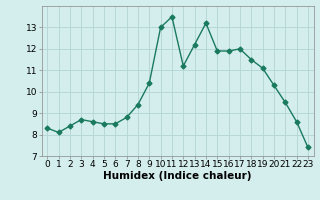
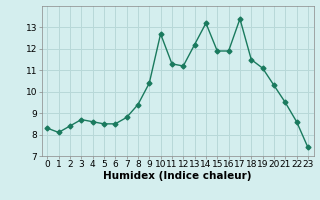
10: 13.0 -> 12.7
11: 13.5 -> 11.3
17: 12.0 -> 13.4
